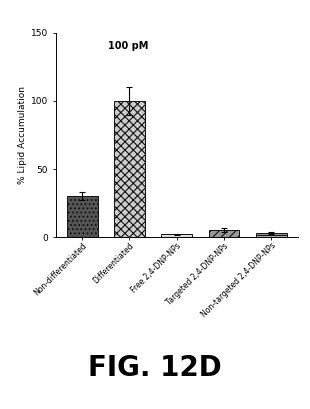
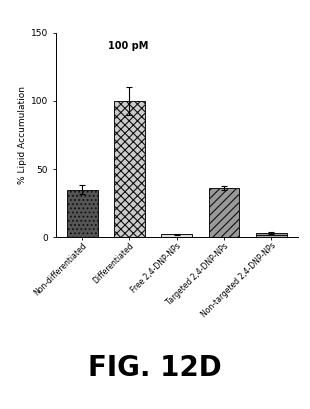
Non-differentiated: 30 -> 35
Targeted 2,4-DNP-NPs: 5 -> 36
